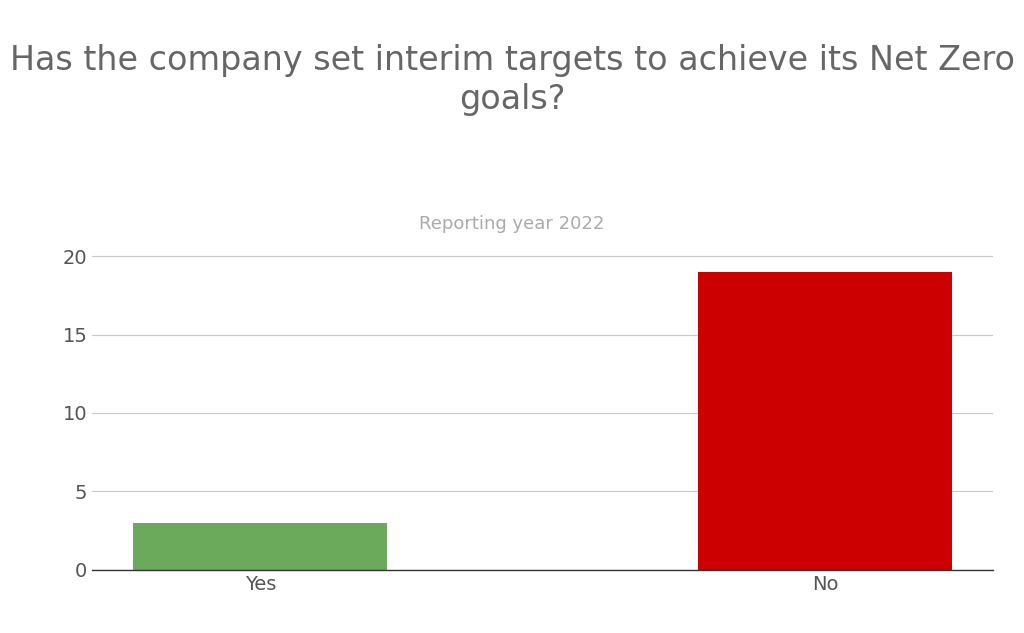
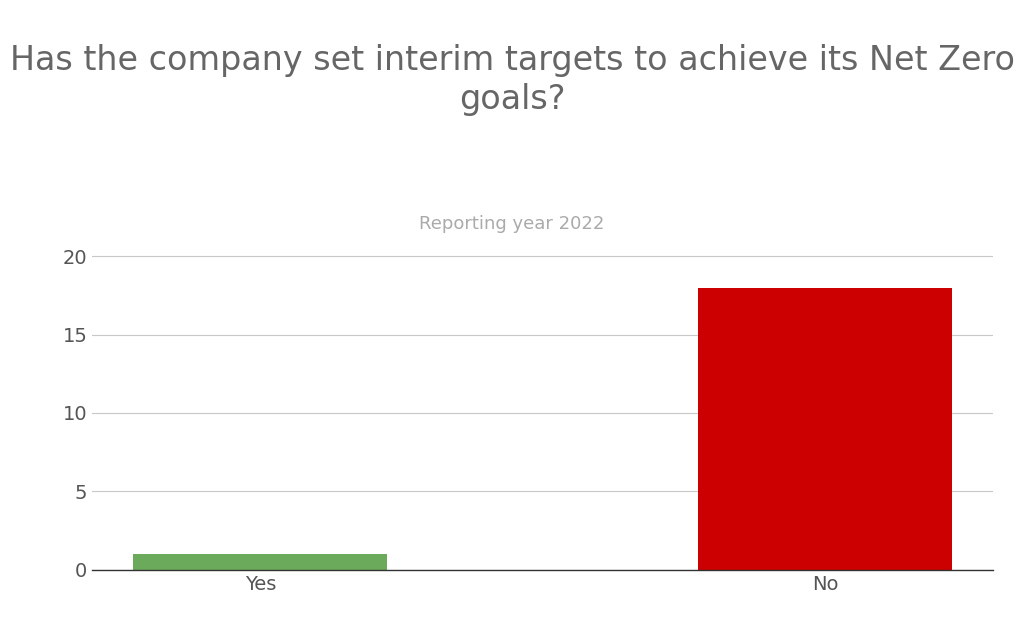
Yes: 3 -> 1
No: 19 -> 18
